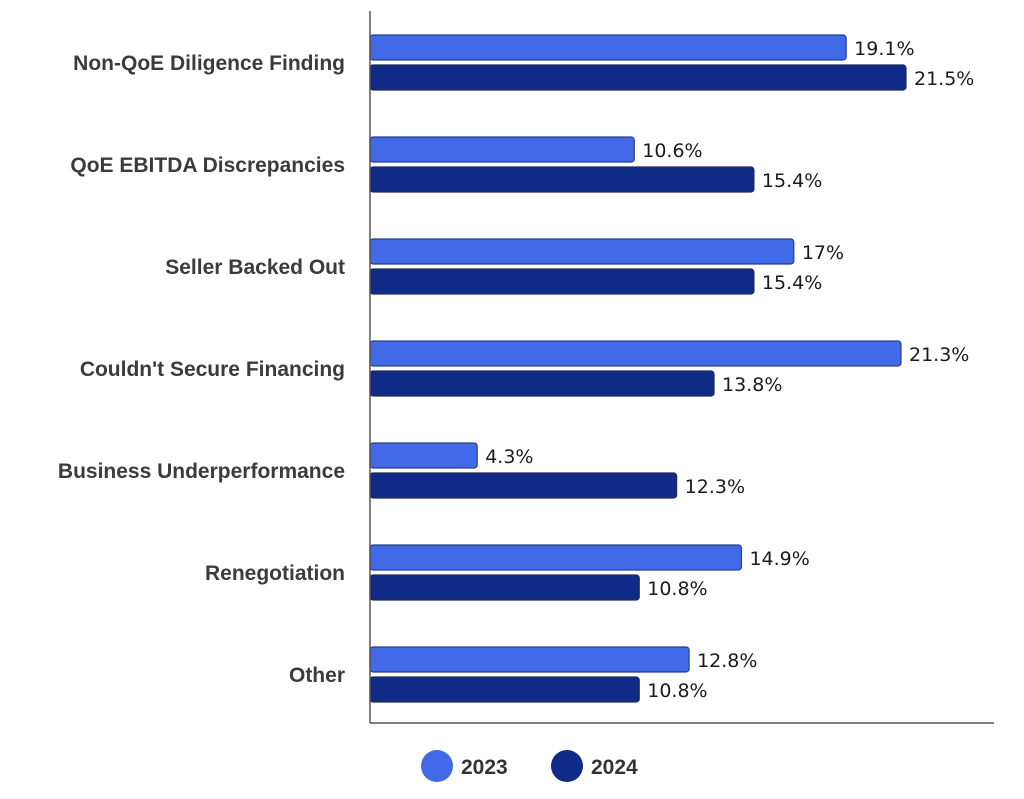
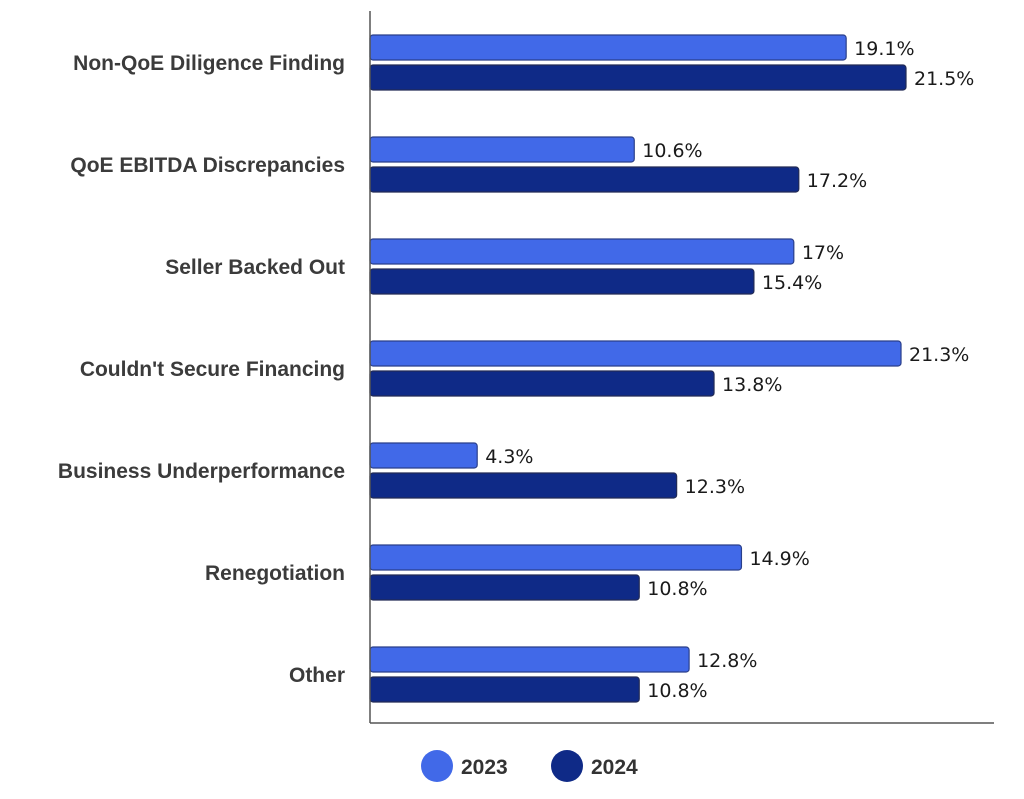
2024/QoE EBITDA Discrepancies: 15.4% -> 17.2%
